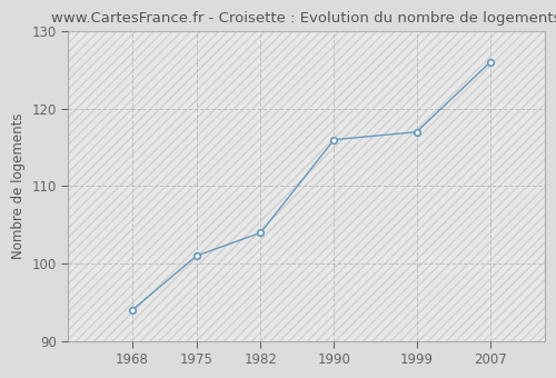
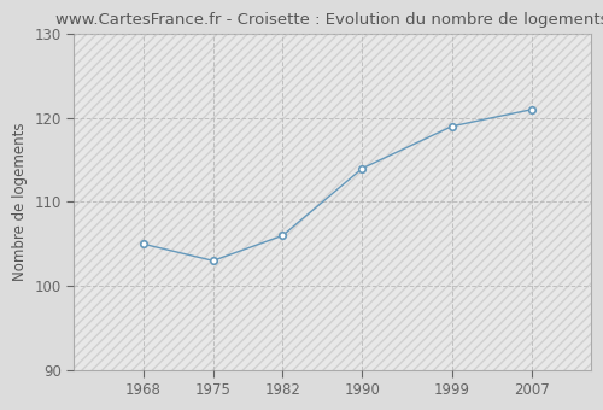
1968: 94 -> 105
1975: 101 -> 103
1982: 104 -> 106
1990: 116 -> 114
1999: 117 -> 119
2007: 126 -> 121
